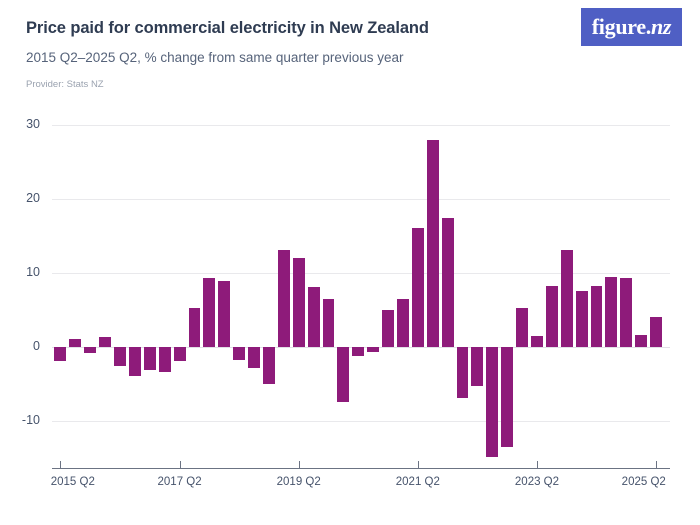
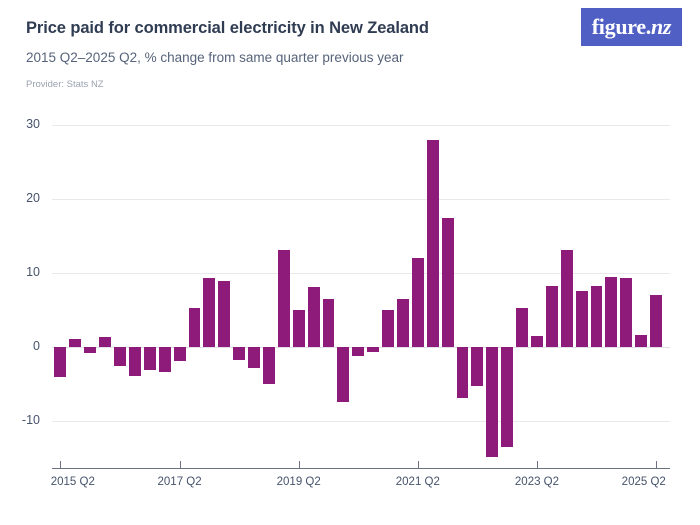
2015 Q2: -2 -> -4
2019 Q2: 12 -> 5
2021 Q2: 16 -> 12
2025 Q2: 4 -> 7
